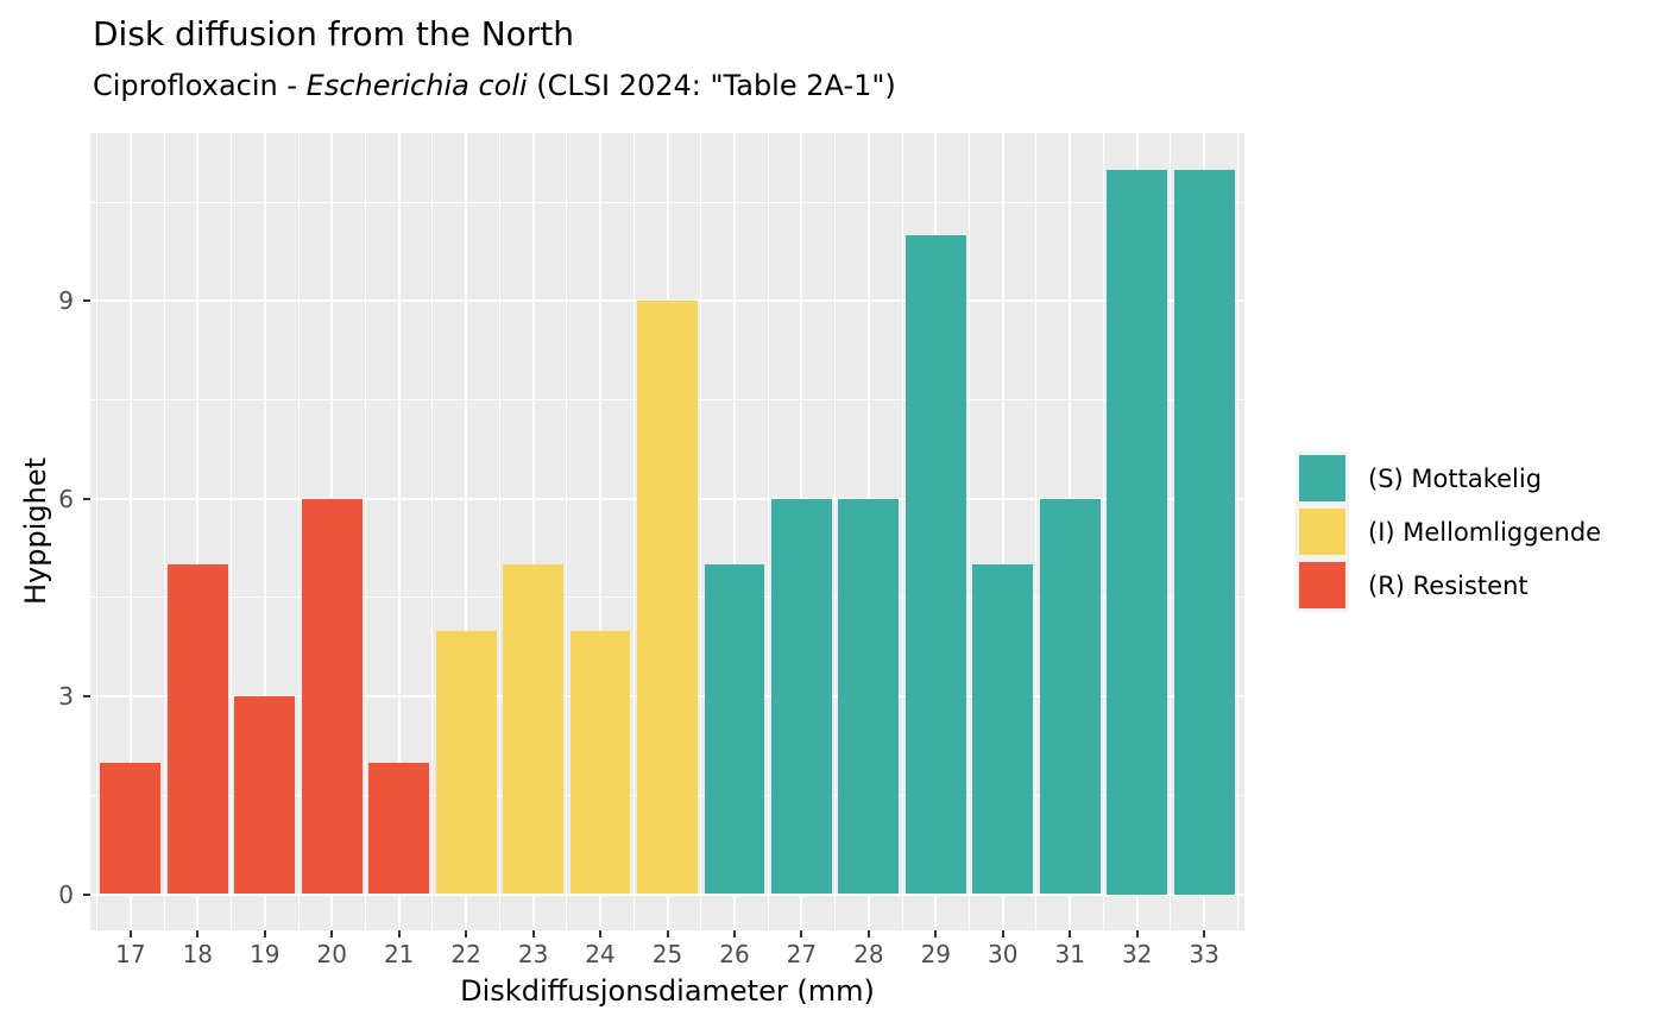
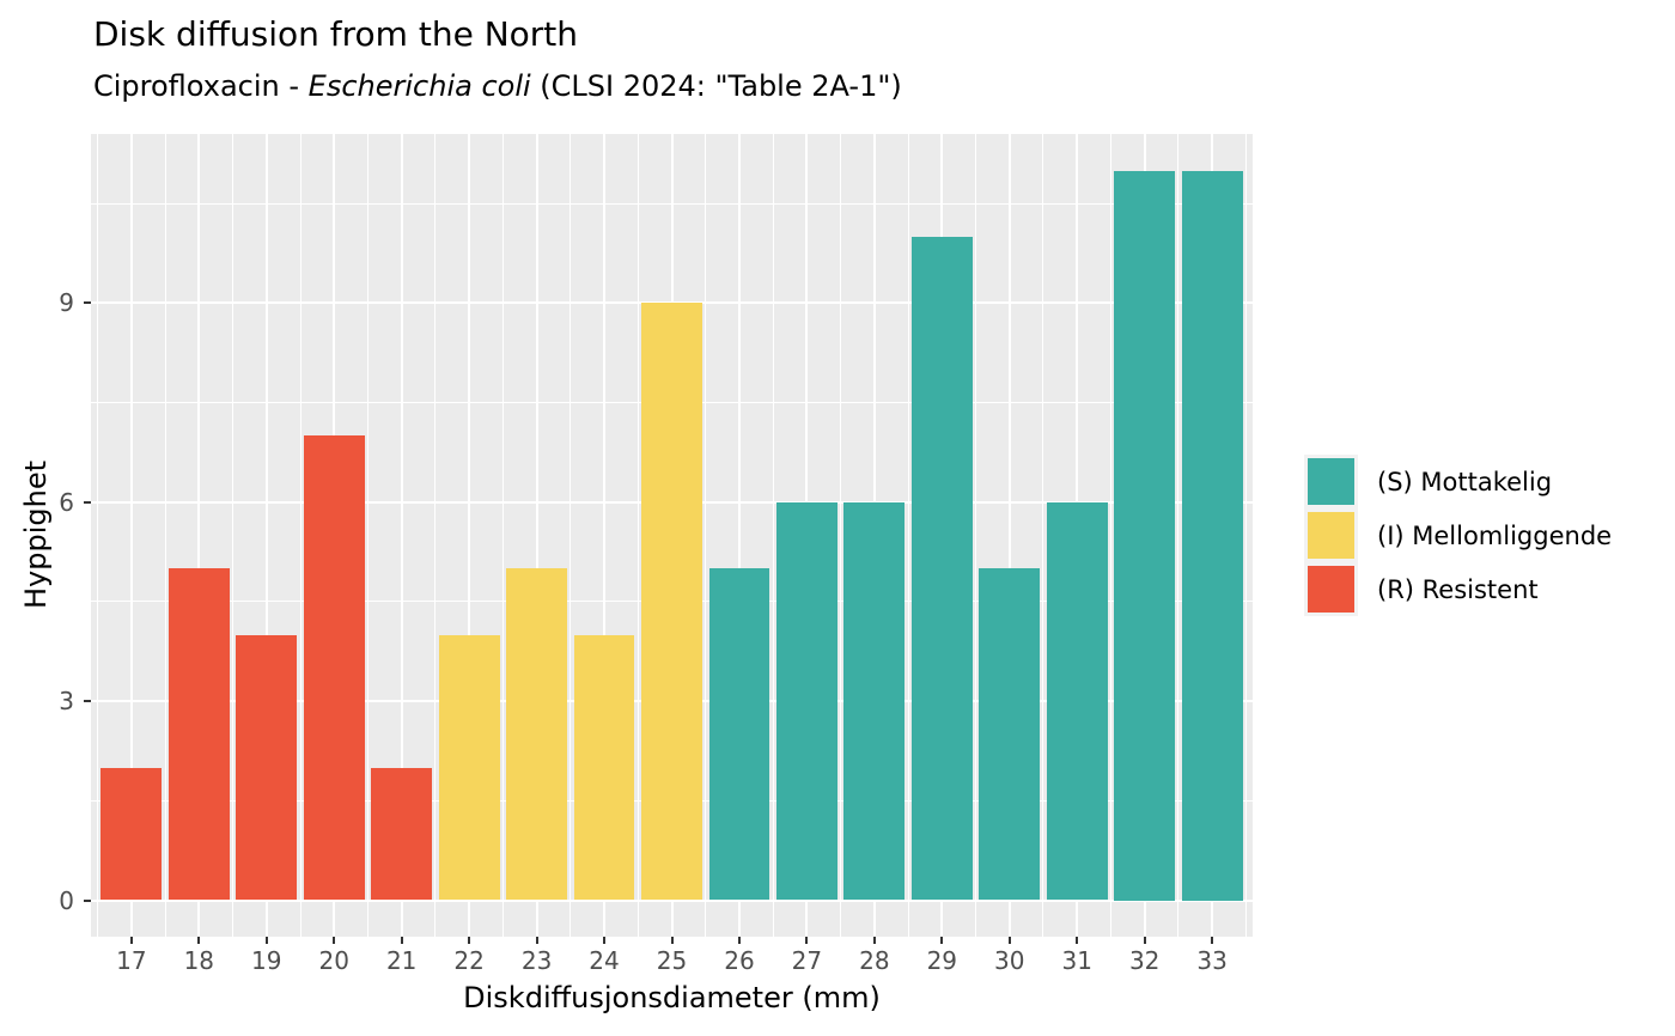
19: 3 -> 4
20: 6 -> 7
